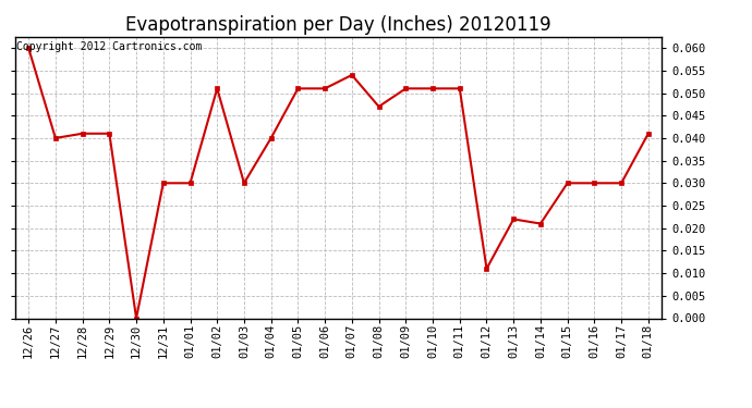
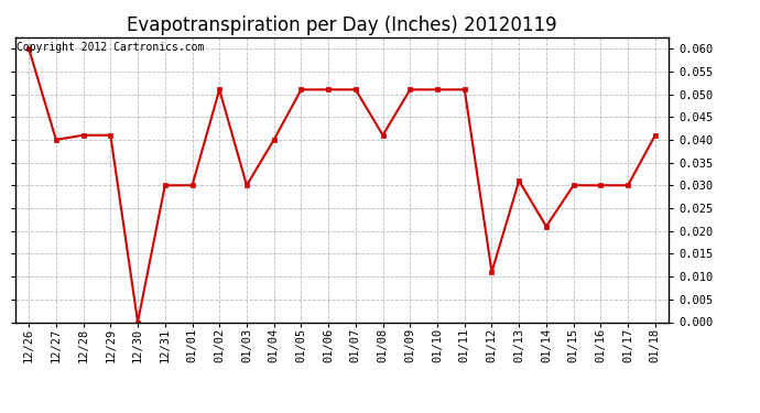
01/07: 0.054 -> 0.051
01/08: 0.047 -> 0.041
01/13: 0.022 -> 0.031
